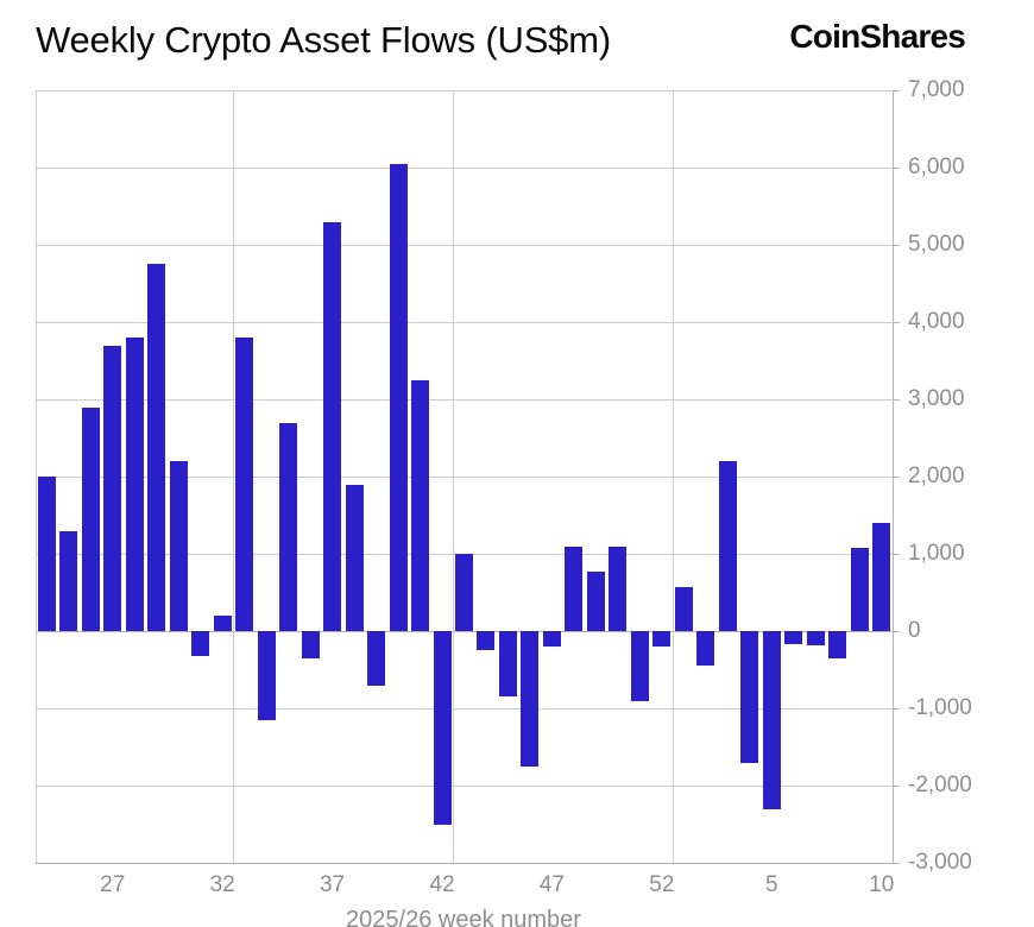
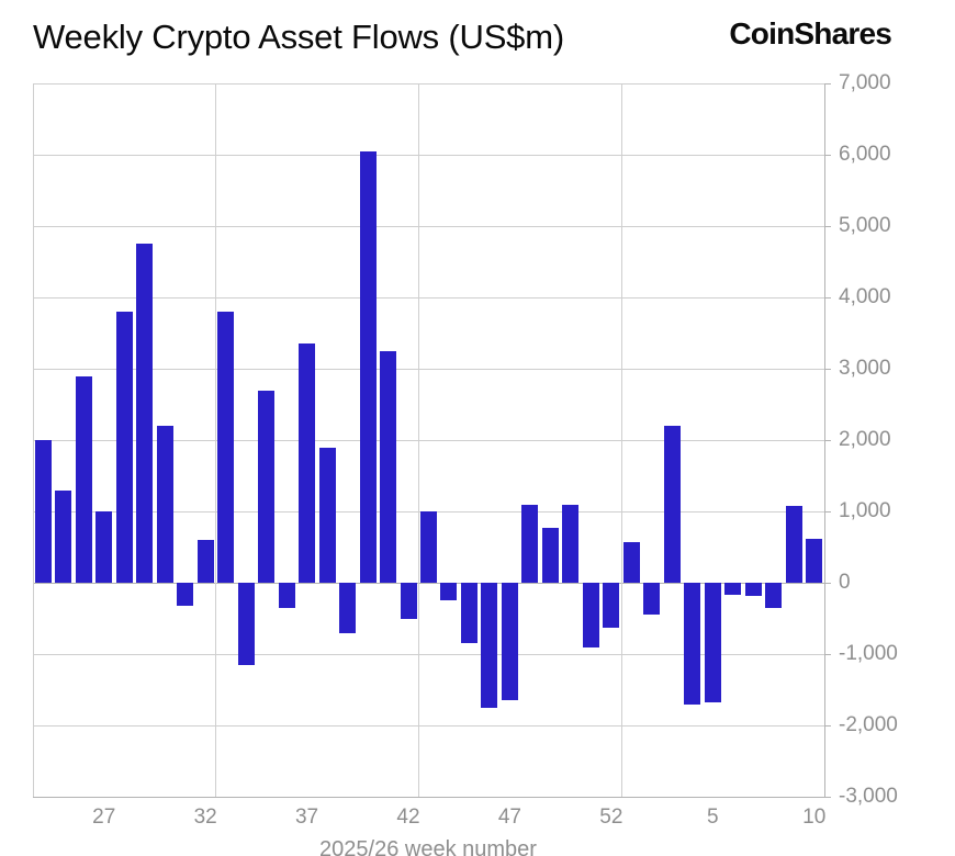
27: 3700 -> 1000
32: 200 -> 600
37: 5300 -> 3400
42: -2500 -> -500
47: -200 -> -1600
52: -200 -> -600
5: -2300 -> -1700
10: 1400 -> 600
